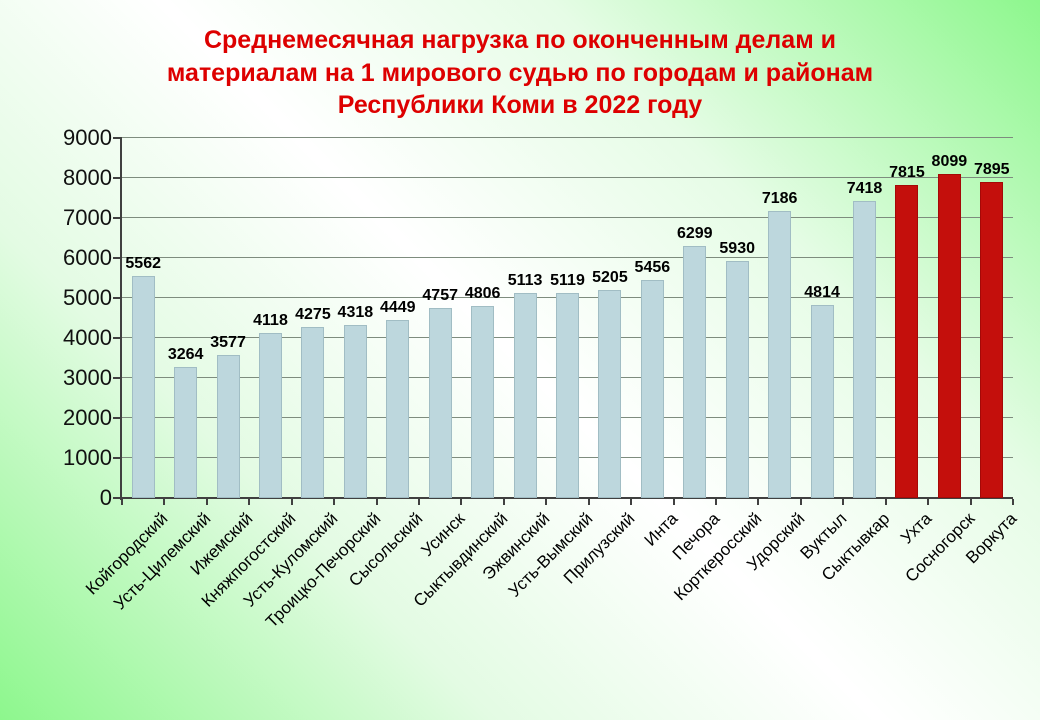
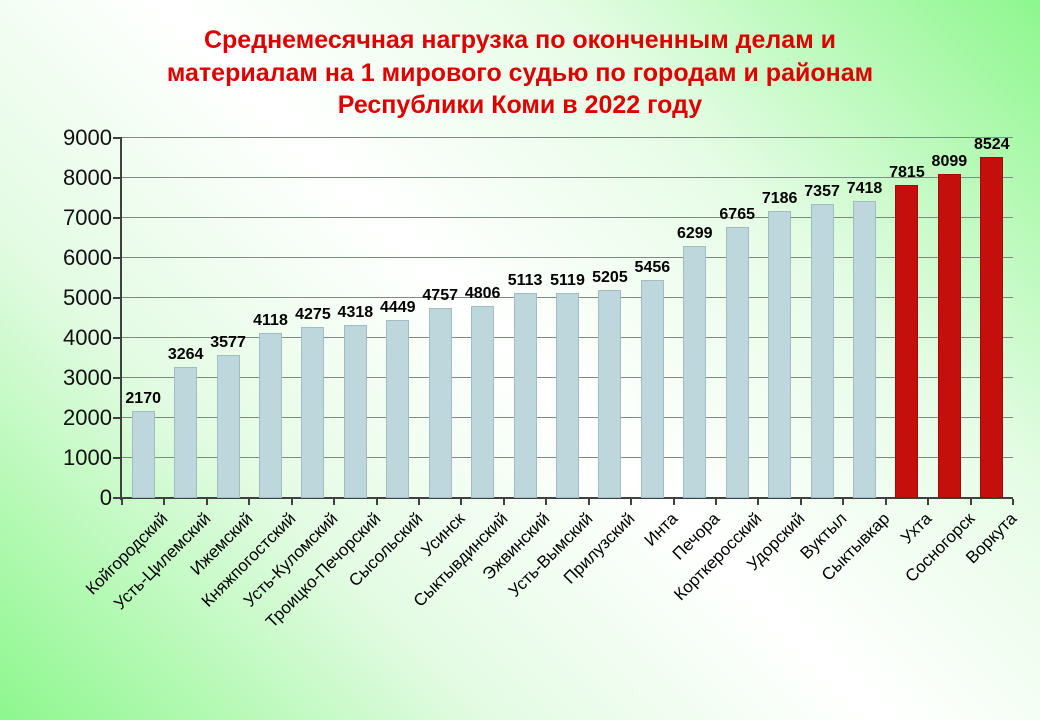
Койгородский: 5562 -> 2170
Корткеросский: 5930 -> 6765
Вуктыл: 4814 -> 7357
Воркута: 7895 -> 8524
